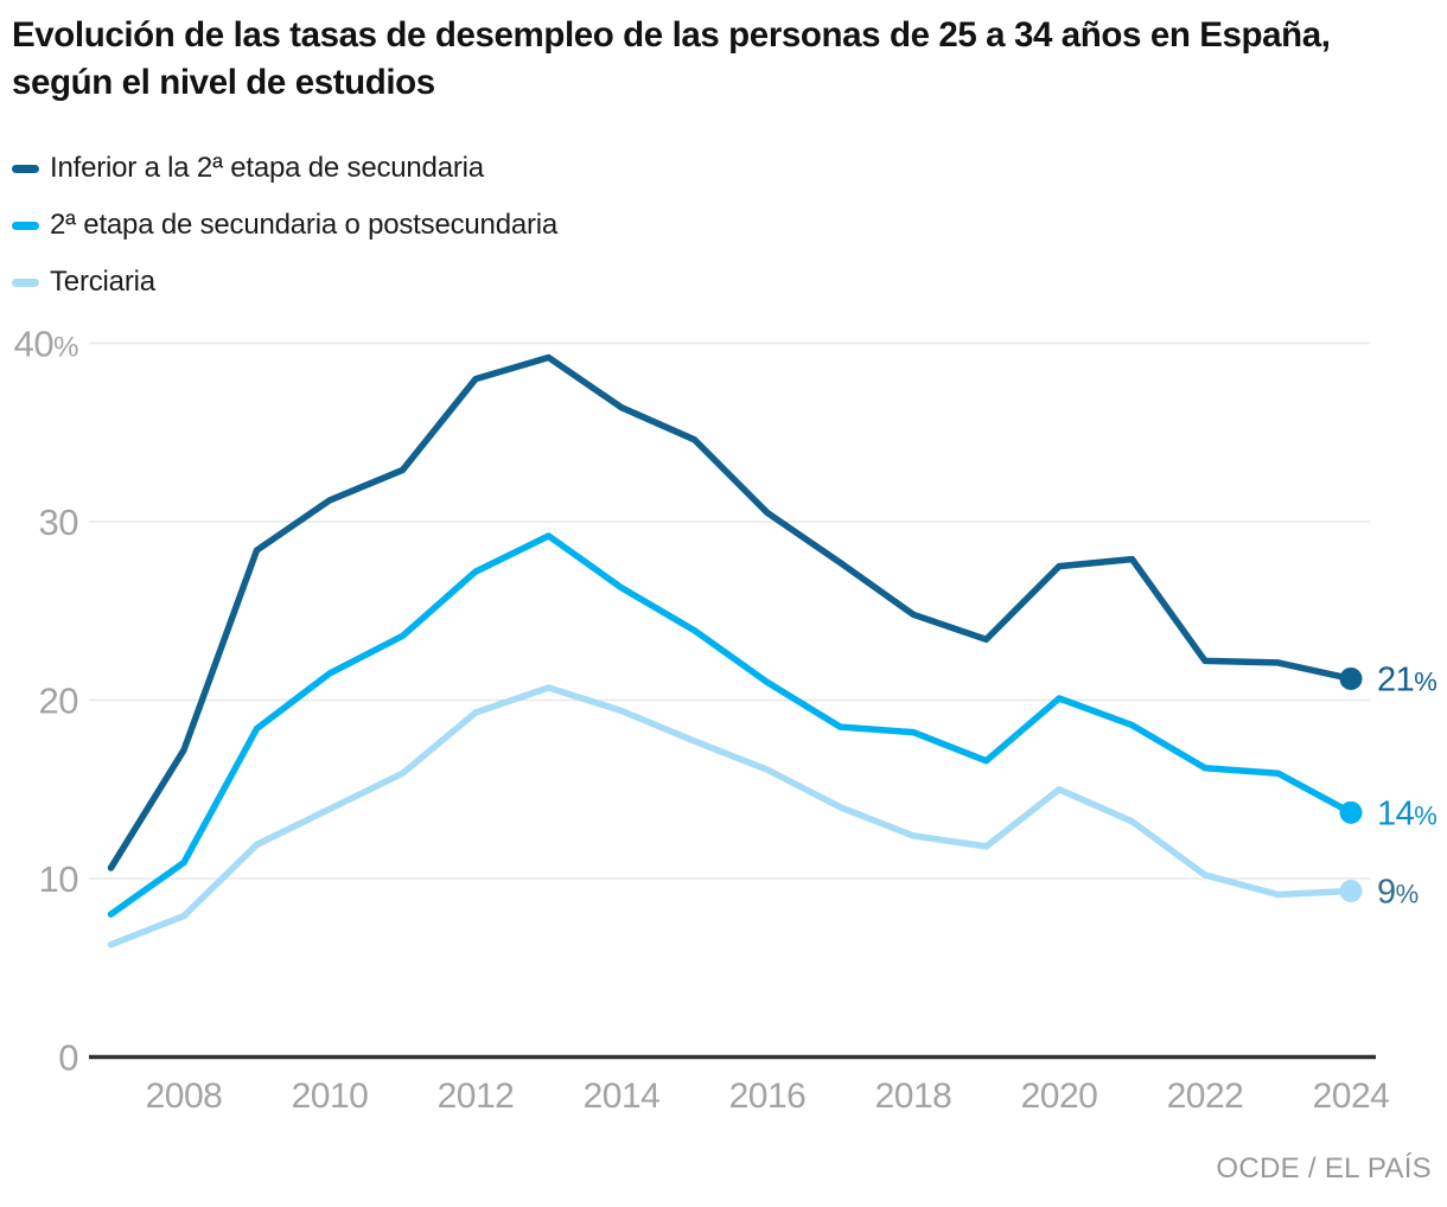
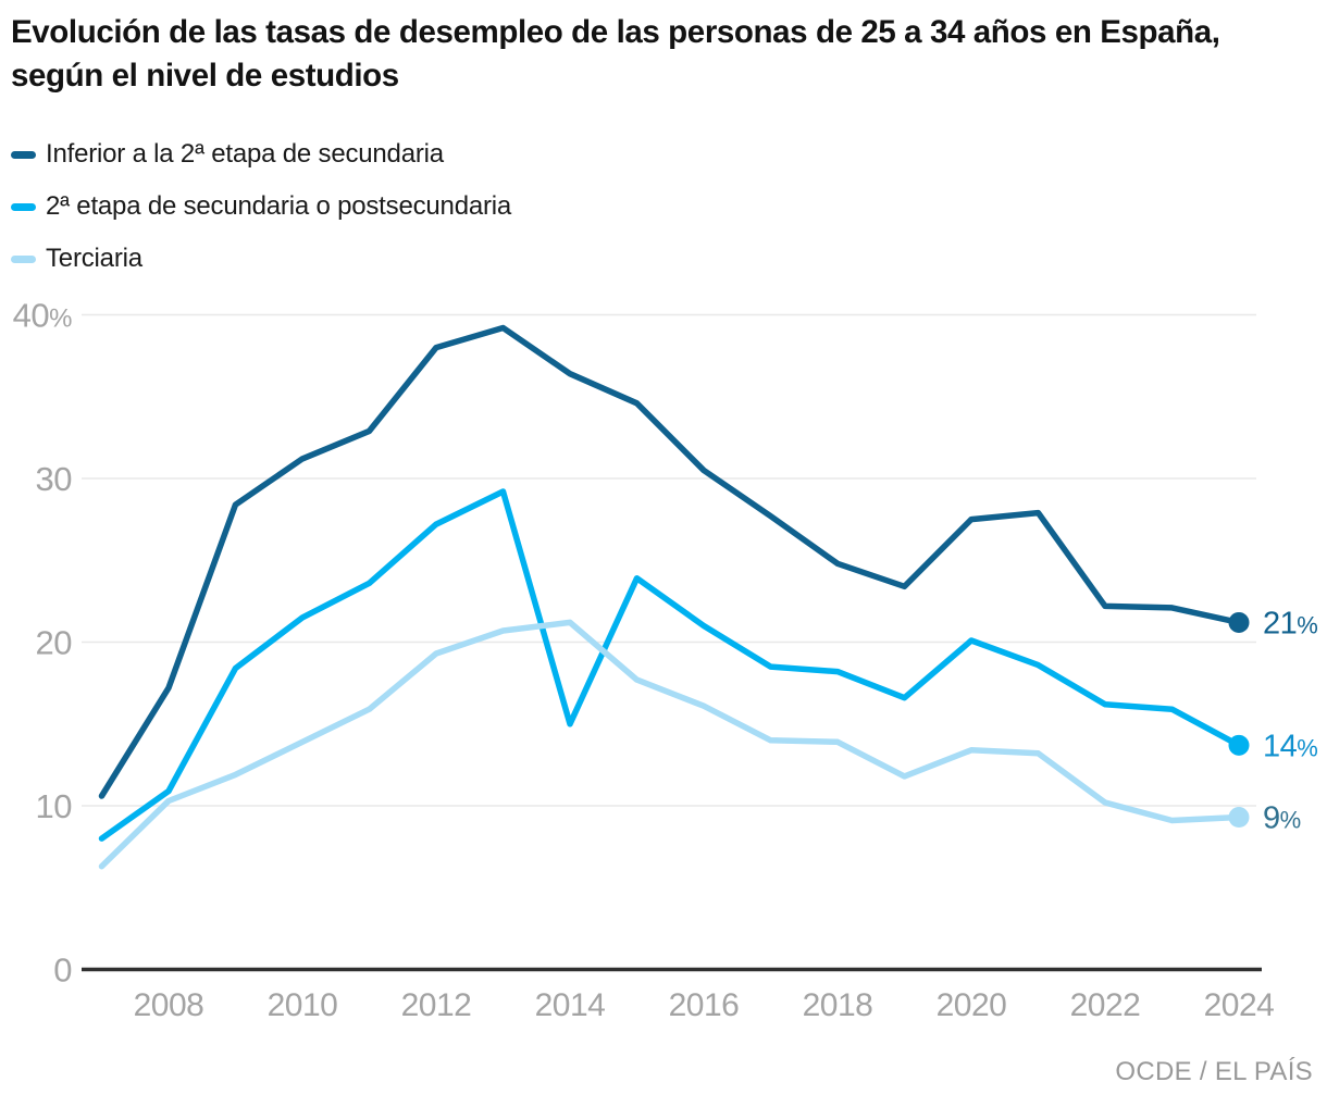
Terciaria/2008: 7.9 -> 10.3
2ª etapa de secundaria o postsecundaria/2014: 26.3 -> 15.0
Terciaria/2014: 19.4 -> 21.2
Terciaria/2018: 12.4 -> 13.9
Terciaria/2020: 15.0 -> 13.4
